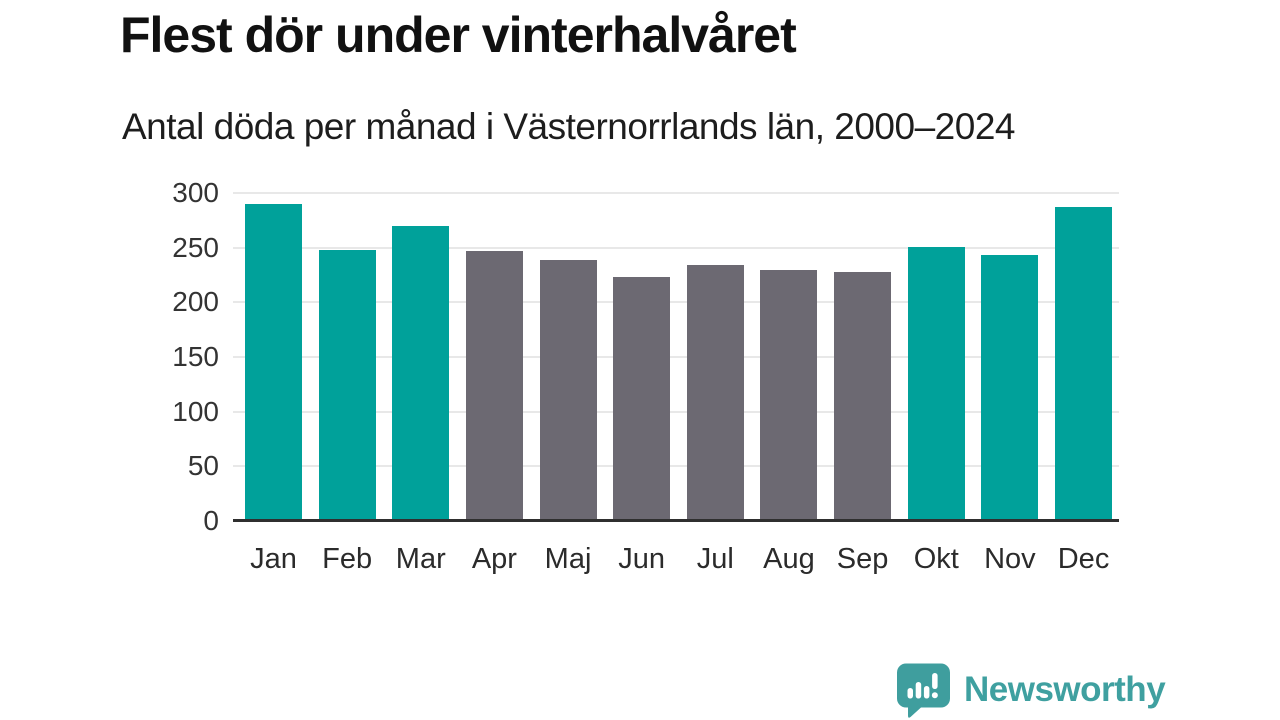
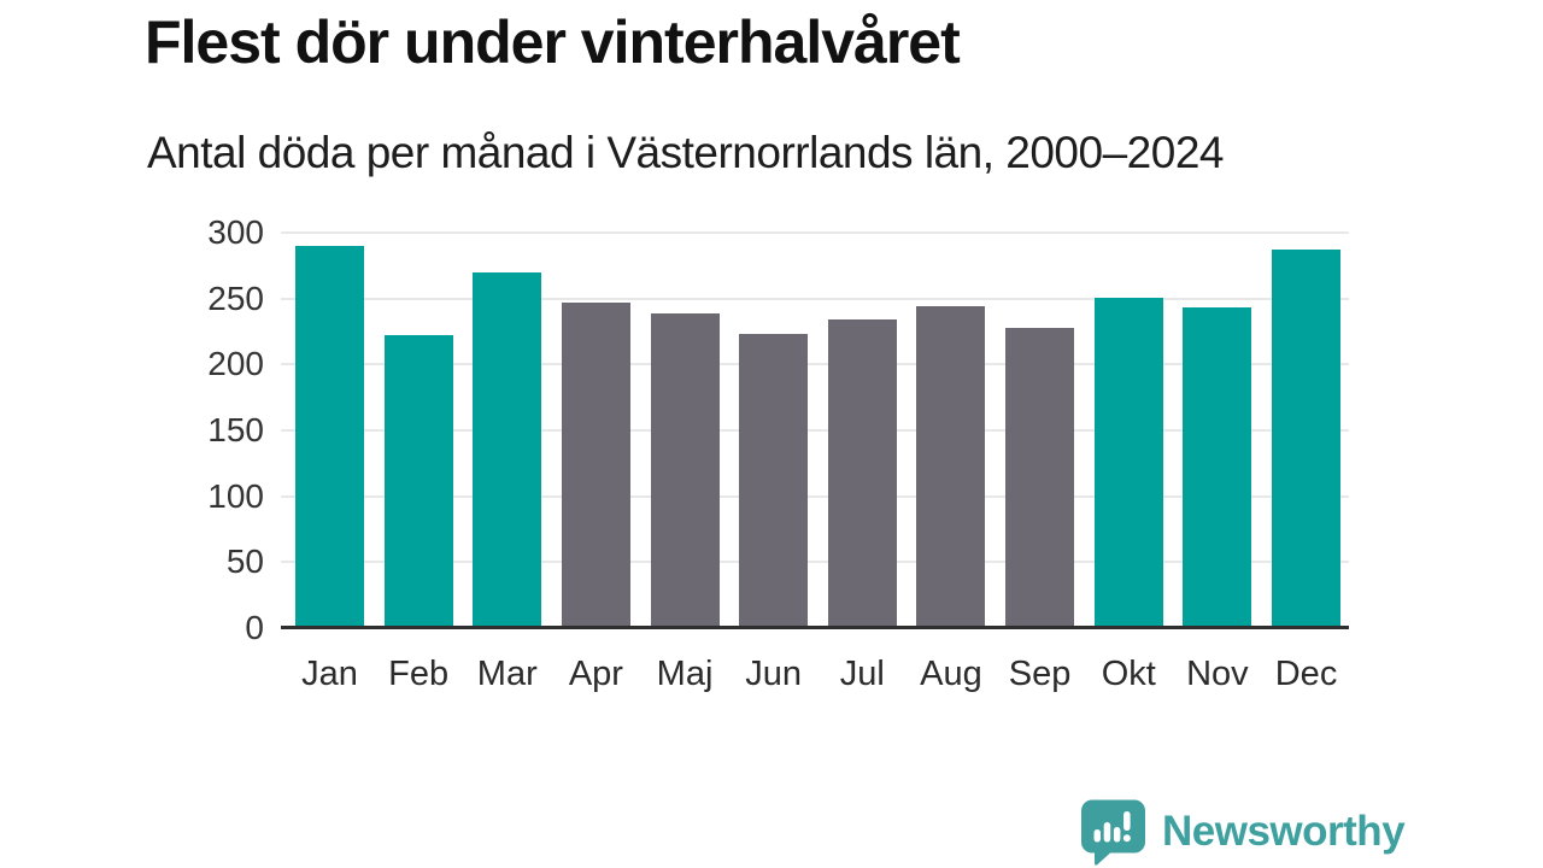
Feb: 248 -> 222
Aug: 230 -> 244
